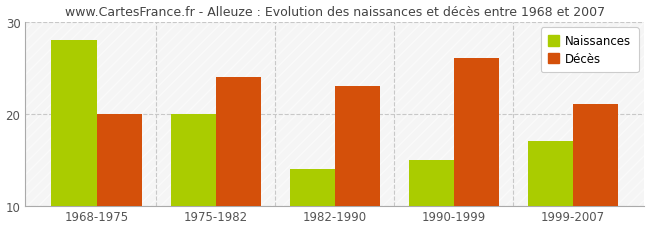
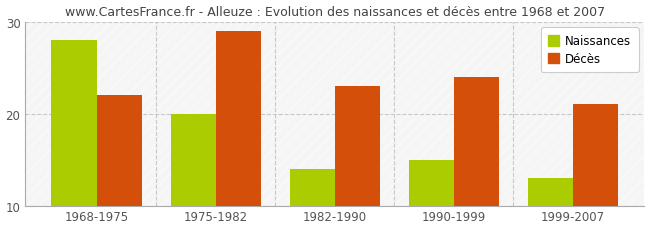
Décès/1968-1975: 20 -> 22
Décès/1975-1982: 24 -> 29
Décès/1990-1999: 26 -> 24
Naissances/1999-2007: 17 -> 13
